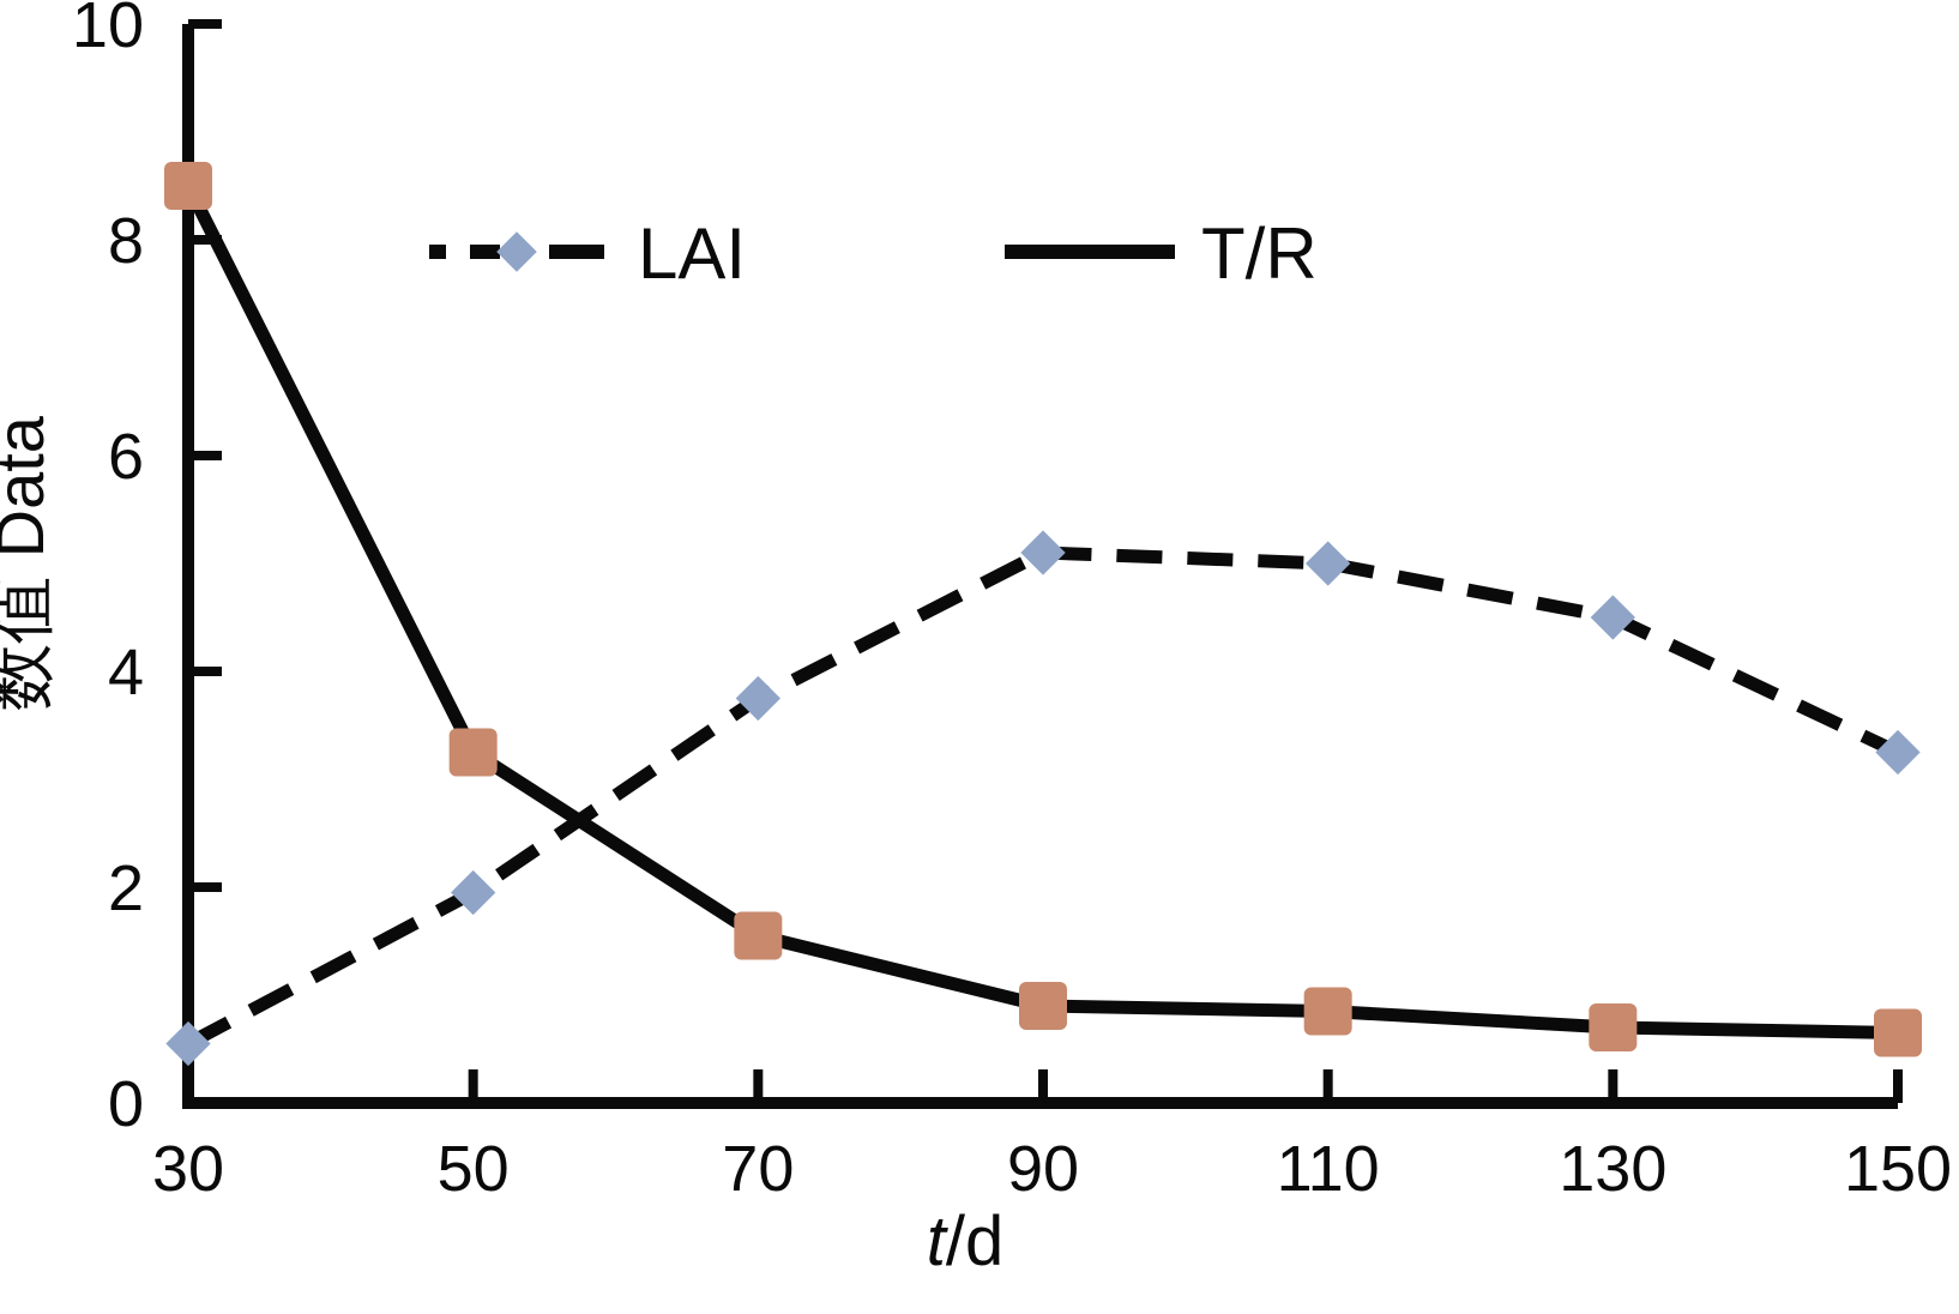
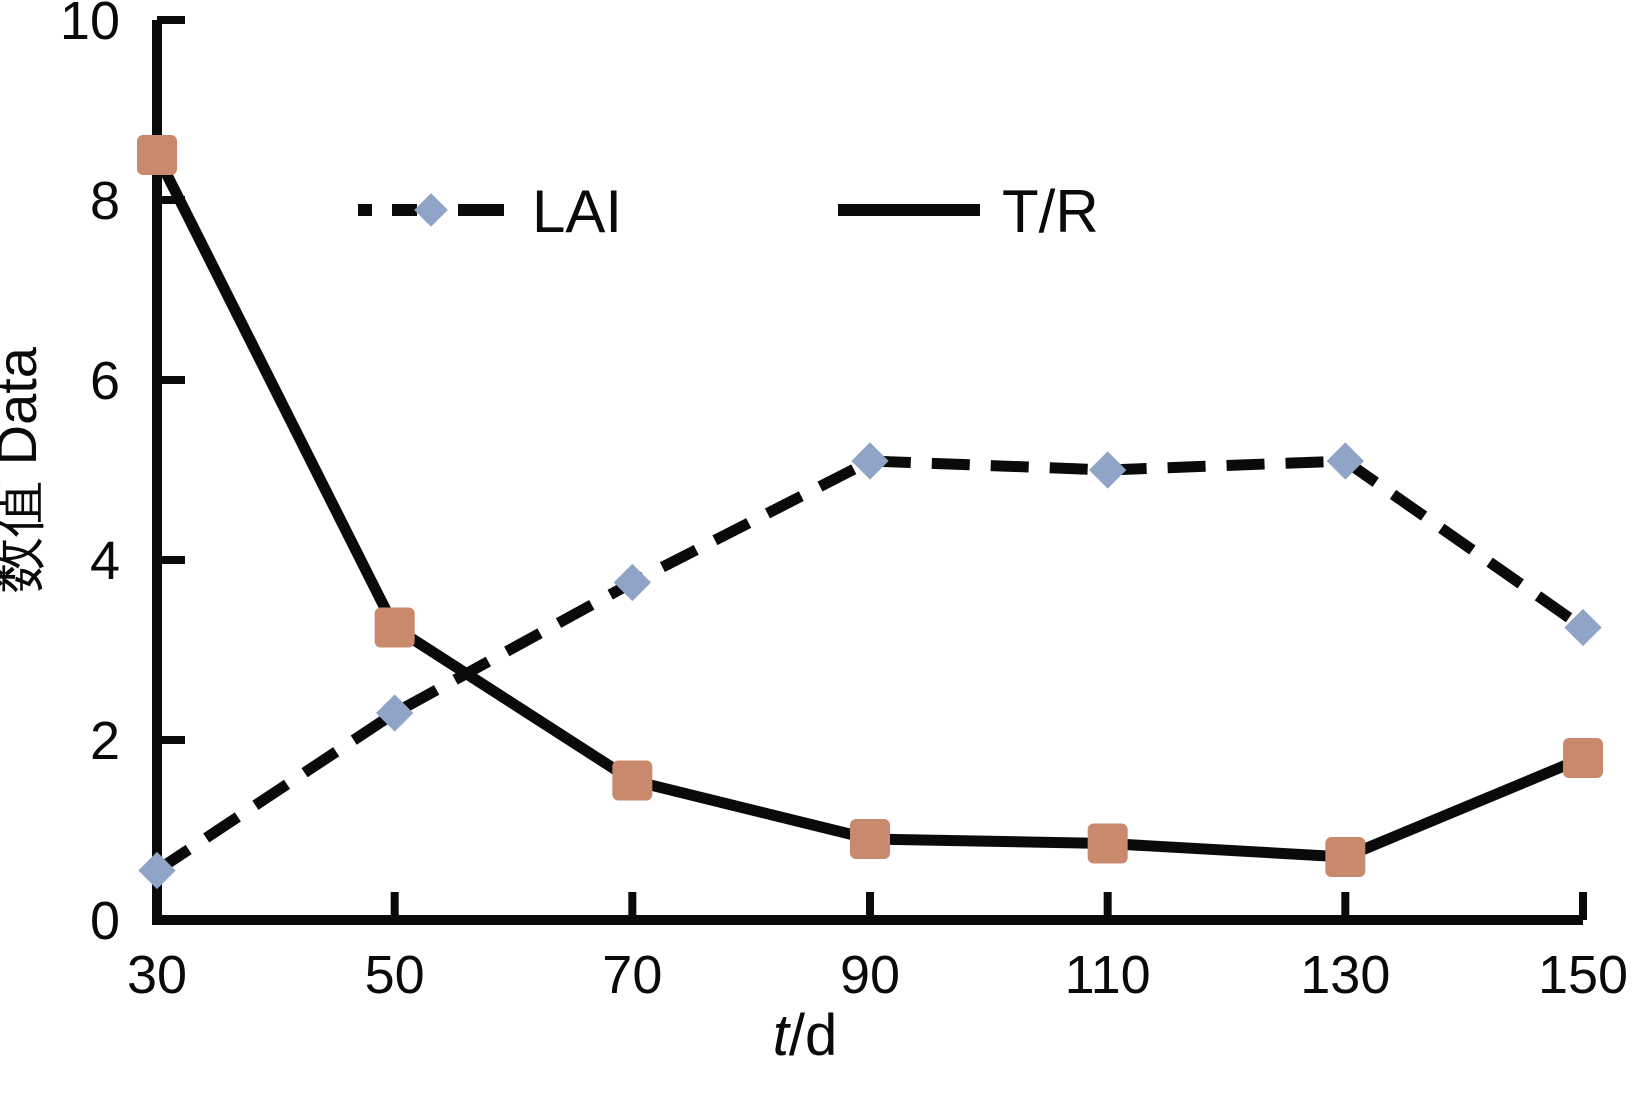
LAI/50: 1.9 -> 2.3
LAI/130: 4.5 -> 5.1
T/R/150: 0.7 -> 1.8
